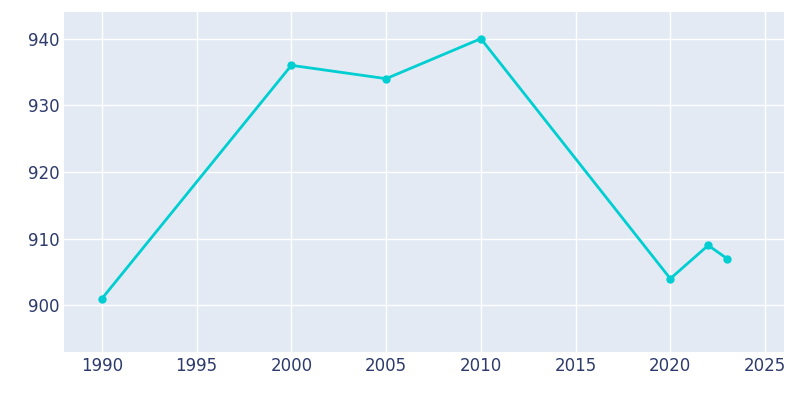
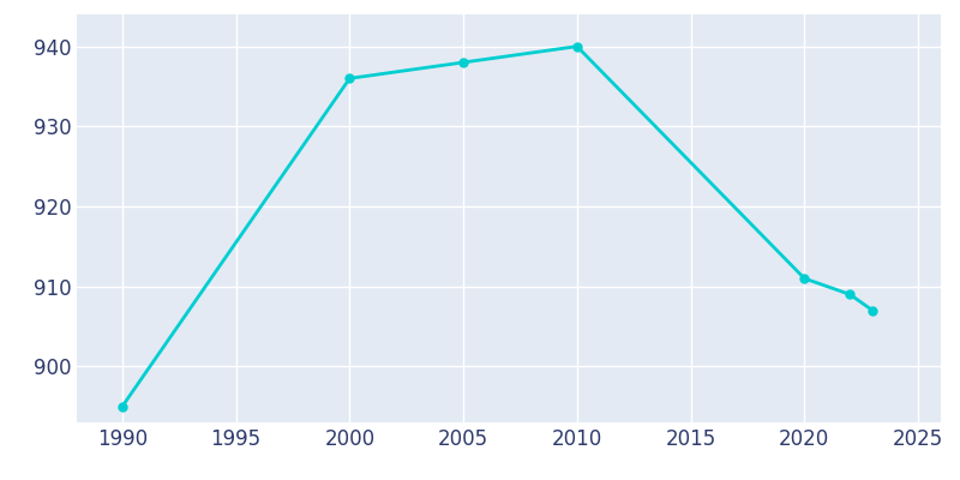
1990: 901 -> 895
2005: 934 -> 938
2020: 904 -> 911
